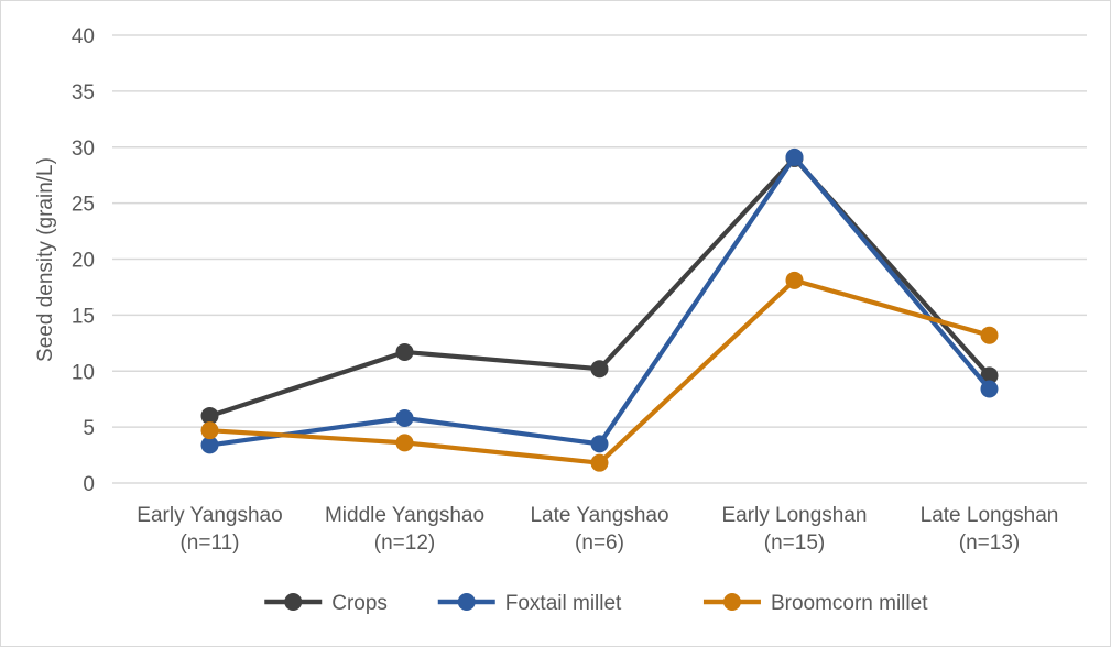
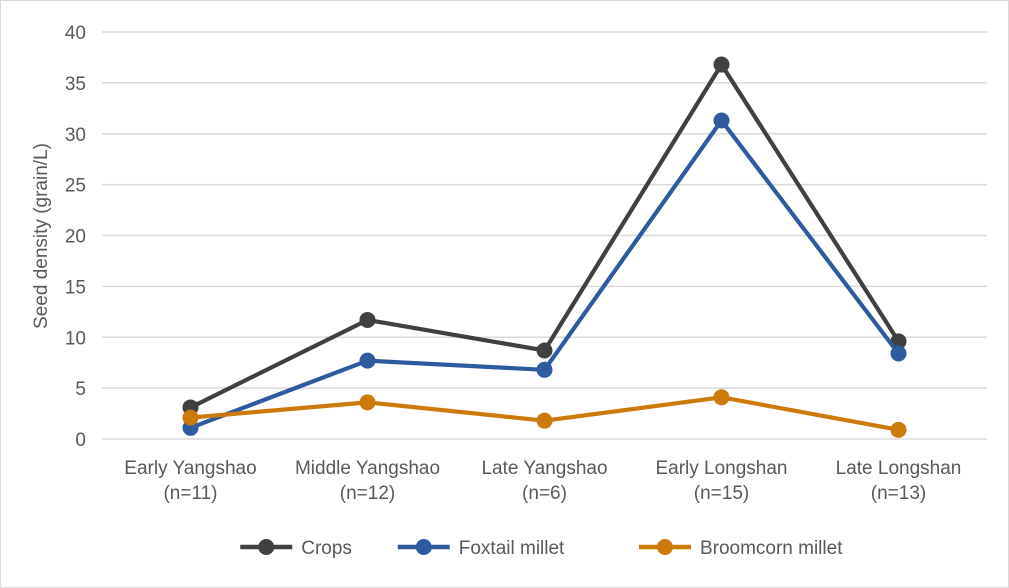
Crops/Early Yangshao (n=11): 6.0 -> 3.1
Foxtail millet/Early Yangshao (n=11): 3.4 -> 1.1
Broomcorn millet/Early Yangshao (n=11): 4.7 -> 2.1
Foxtail millet/Middle Yangshao (n=12): 5.8 -> 7.7
Crops/Late Yangshao (n=6): 10.2 -> 8.7
Foxtail millet/Late Yangshao (n=6): 3.5 -> 6.8
Crops/Early Longshan (n=15): 29.0 -> 36.8
Foxtail millet/Early Longshan (n=15): 29.1 -> 31.3
Broomcorn millet/Early Longshan (n=15): 18.1 -> 4.1
Broomcorn millet/Late Longshan (n=13): 13.2 -> 0.9
